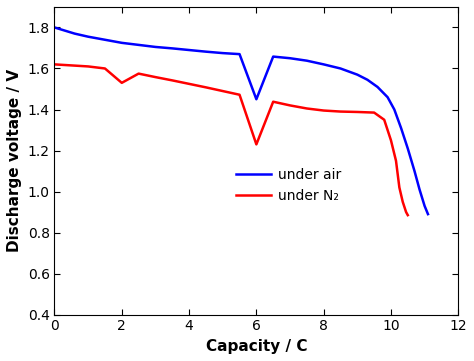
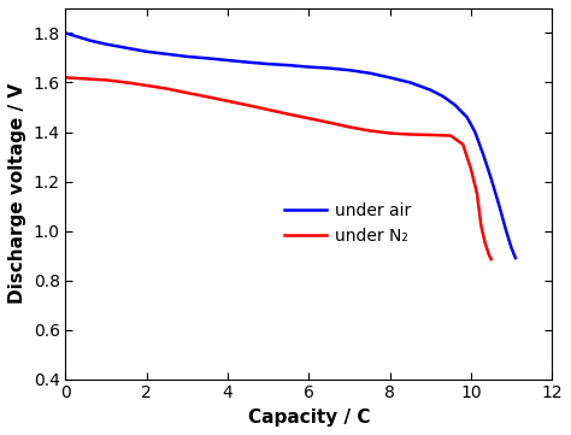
under N₂/2: 1.530 -> 1.588
under air/6: 1.450 -> 1.663
under N₂/6: 1.230 -> 1.455
